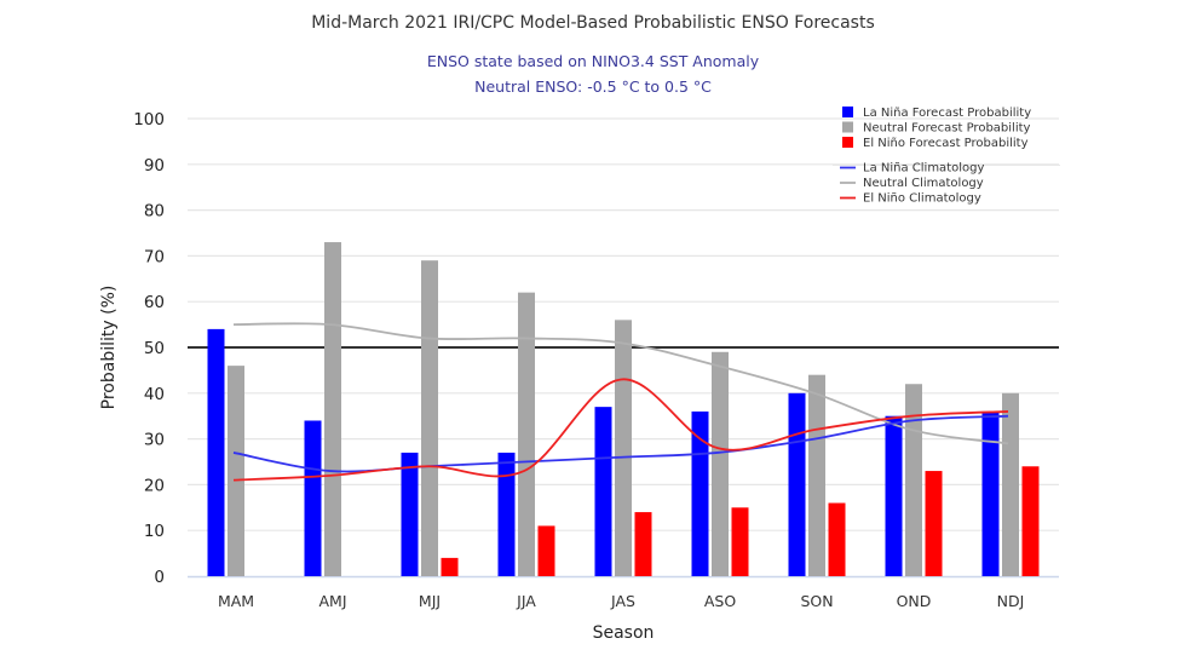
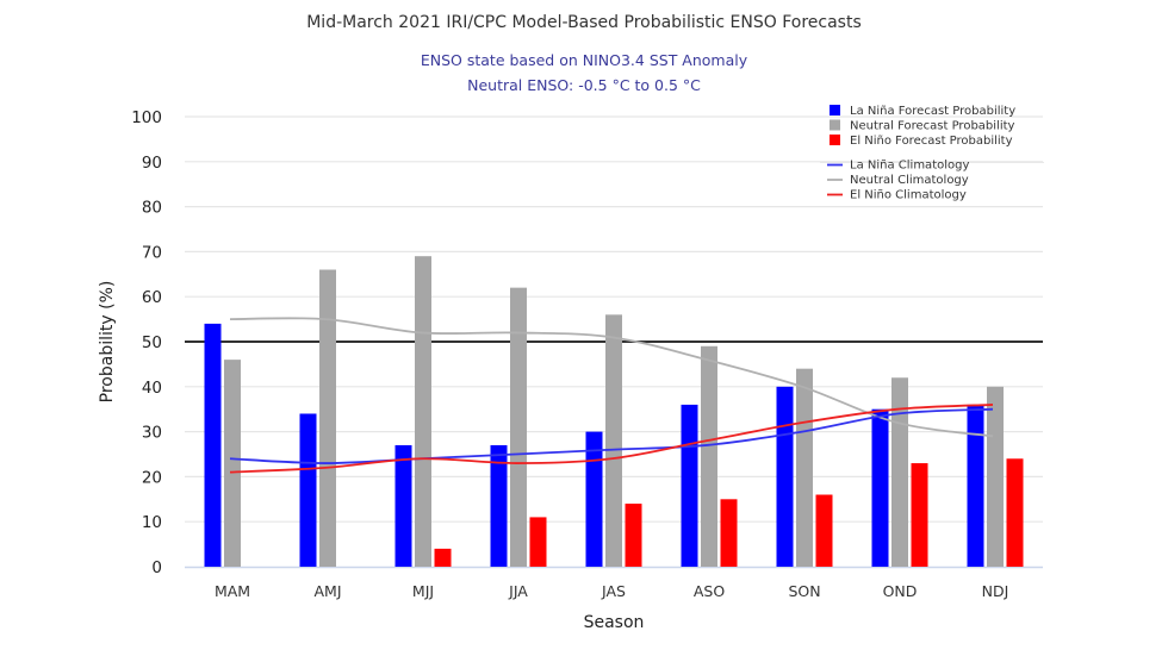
La Niña Climatology/MAM: 27 -> 24
Neutral Forecast Probability/AMJ: 73 -> 66
La Niña Forecast Probability/JAS: 37 -> 30
El Niño Climatology/JAS: 43 -> 24
